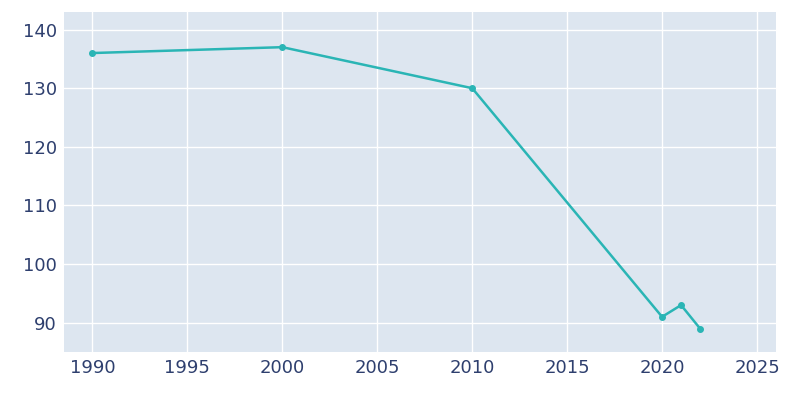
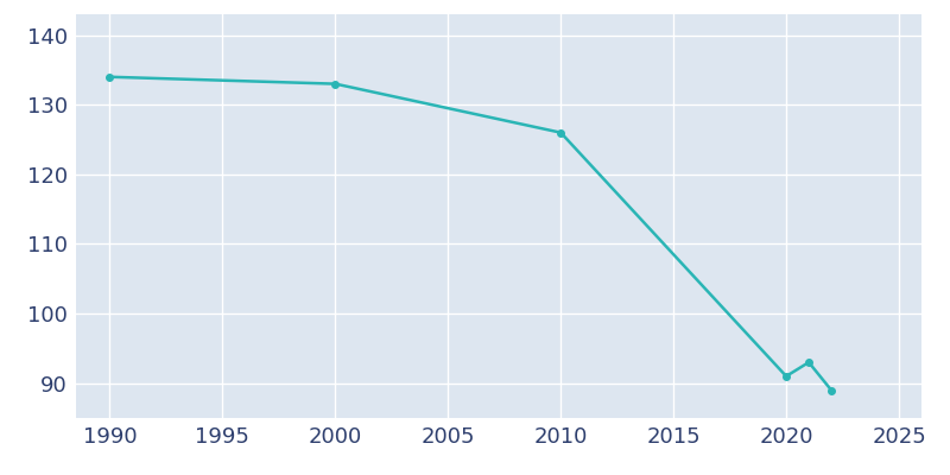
1990: 136 -> 134
2000: 137 -> 133
2010: 130 -> 126
